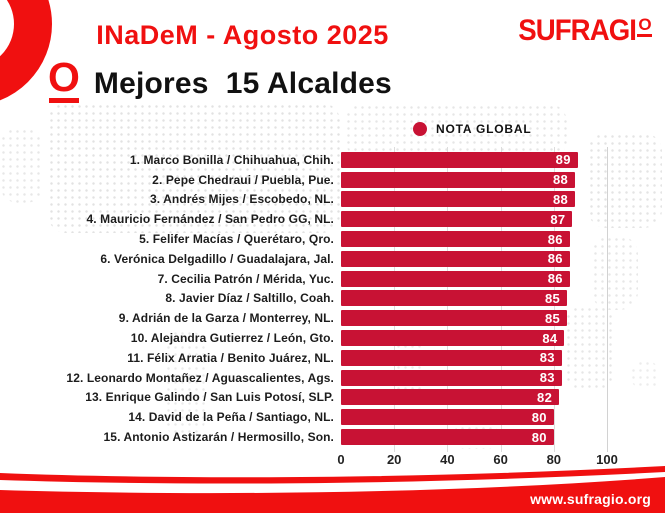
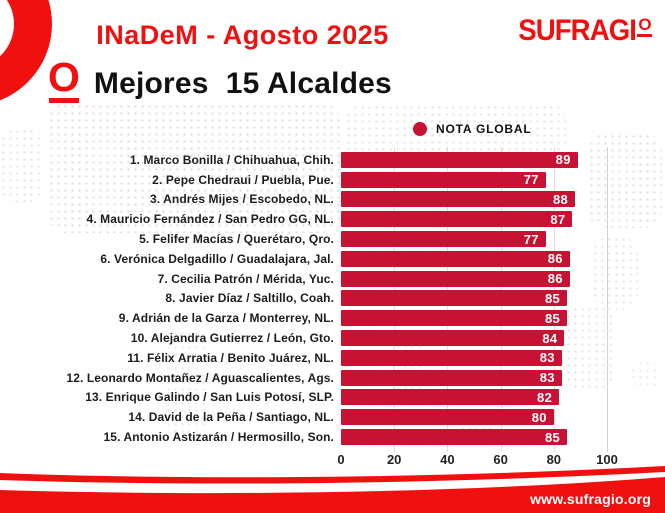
2. Pepe Chedraui / Puebla, Pue.: 88 -> 77
5. Felifer Macías / Querétaro, Qro.: 86 -> 77
15. Antonio Astizarán / Hermosillo, Son.: 80 -> 85
